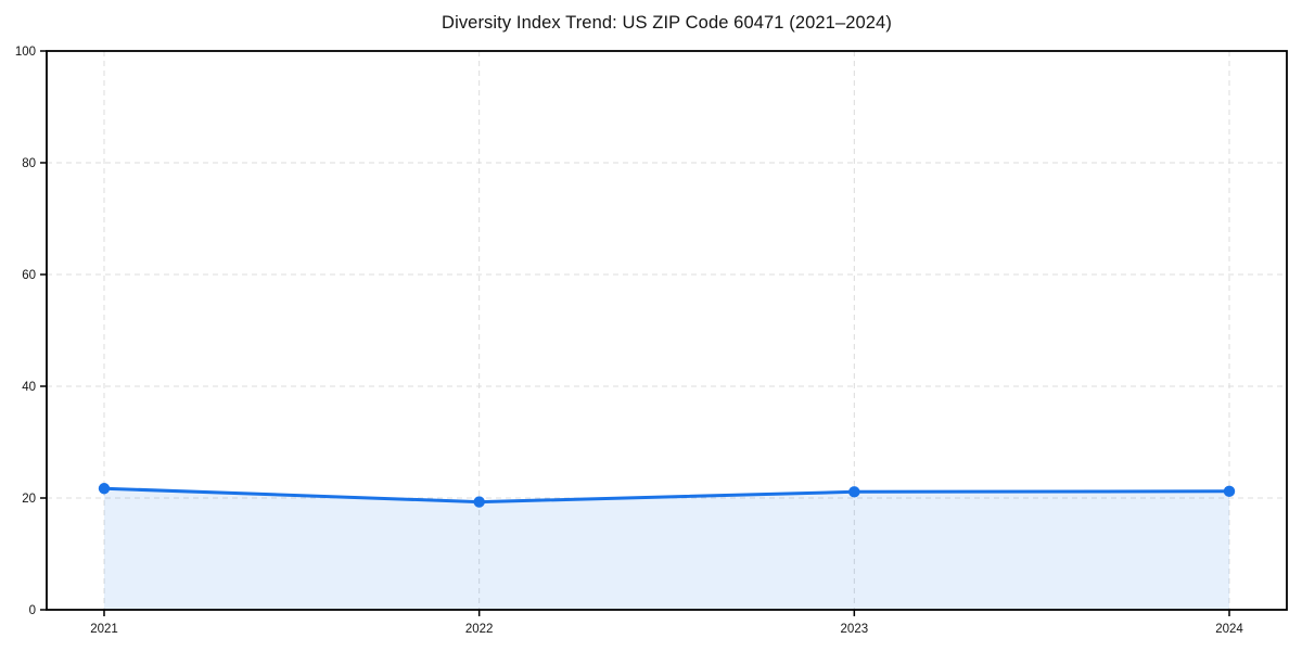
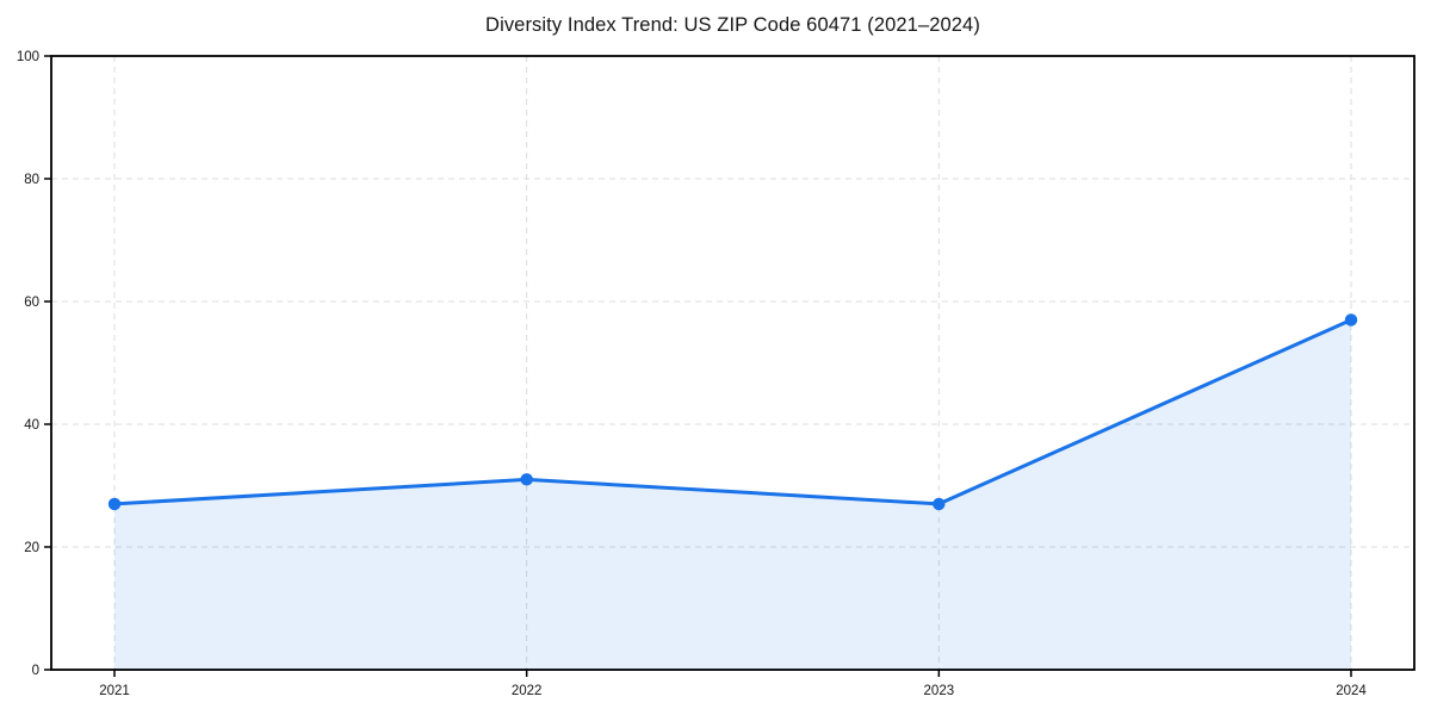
2021: 22 -> 27
2022: 19 -> 31
2023: 21 -> 27
2024: 21 -> 57
